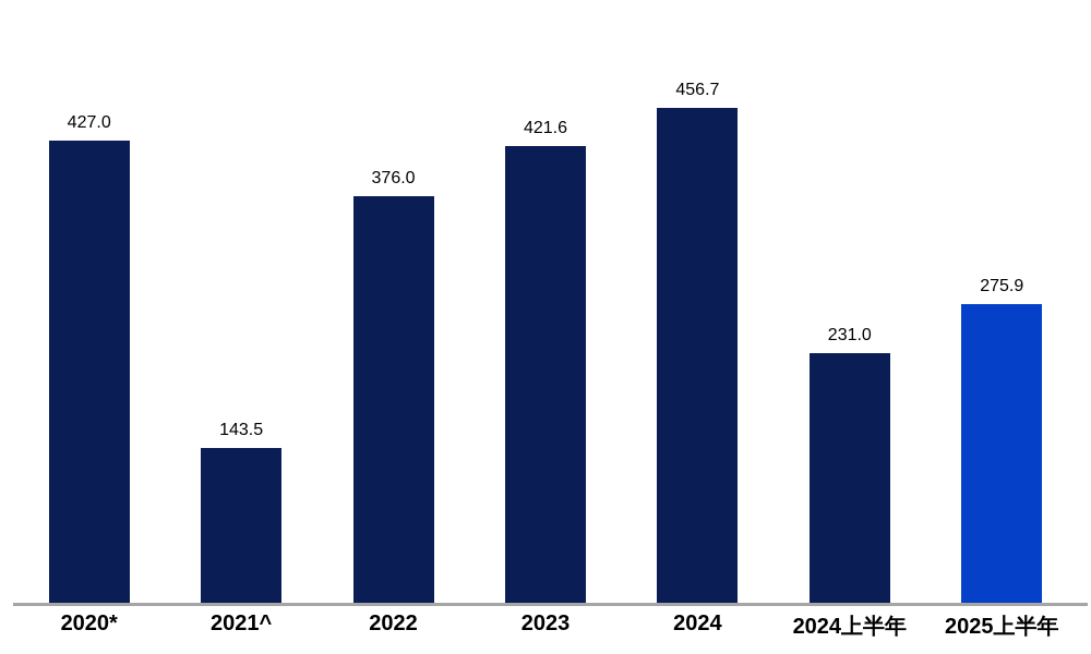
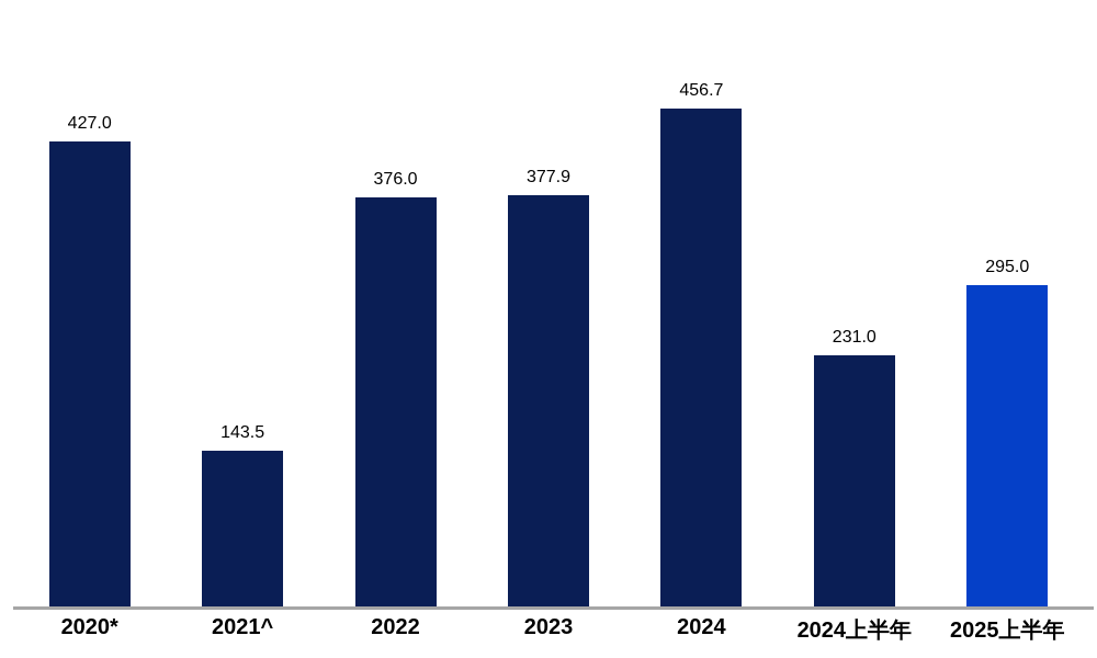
2023: 421.6 -> 377.9
2025上半年: 275.9 -> 295.0
